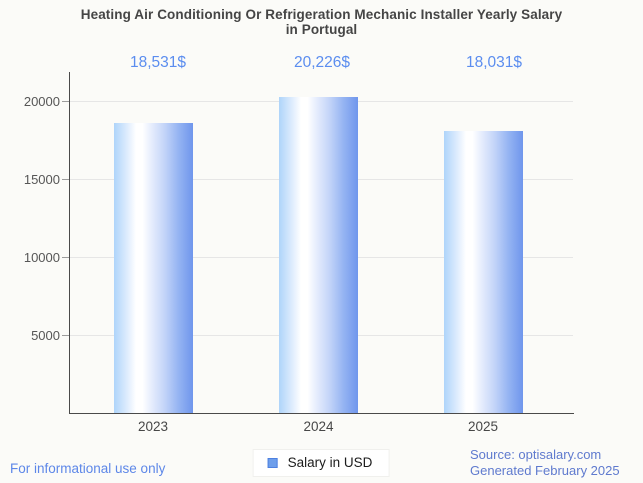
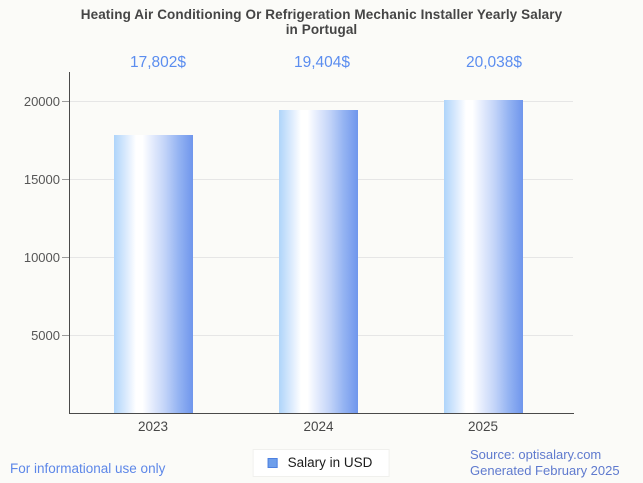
2023: 18,531 -> 17,802
2024: 20,226 -> 19,404
2025: 18,031 -> 20,038
